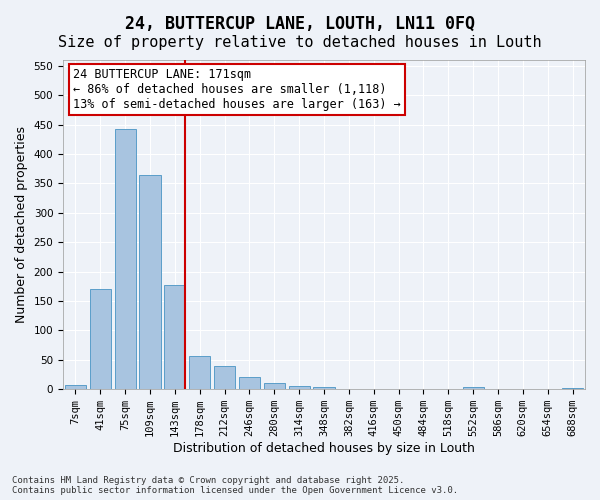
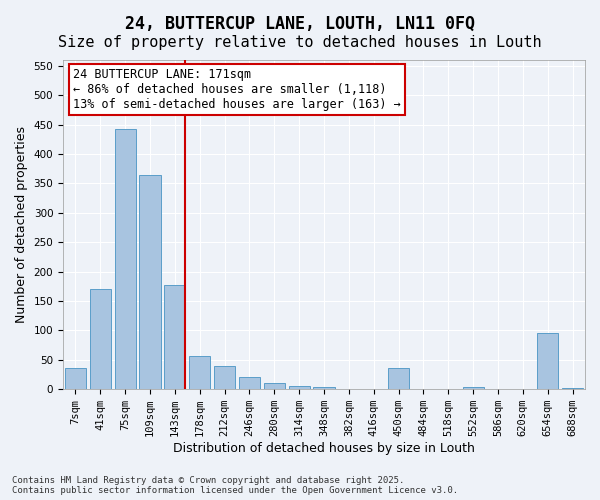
7sqm: 7 -> 36
450sqm: 1 -> 36
654sqm: 1 -> 96
